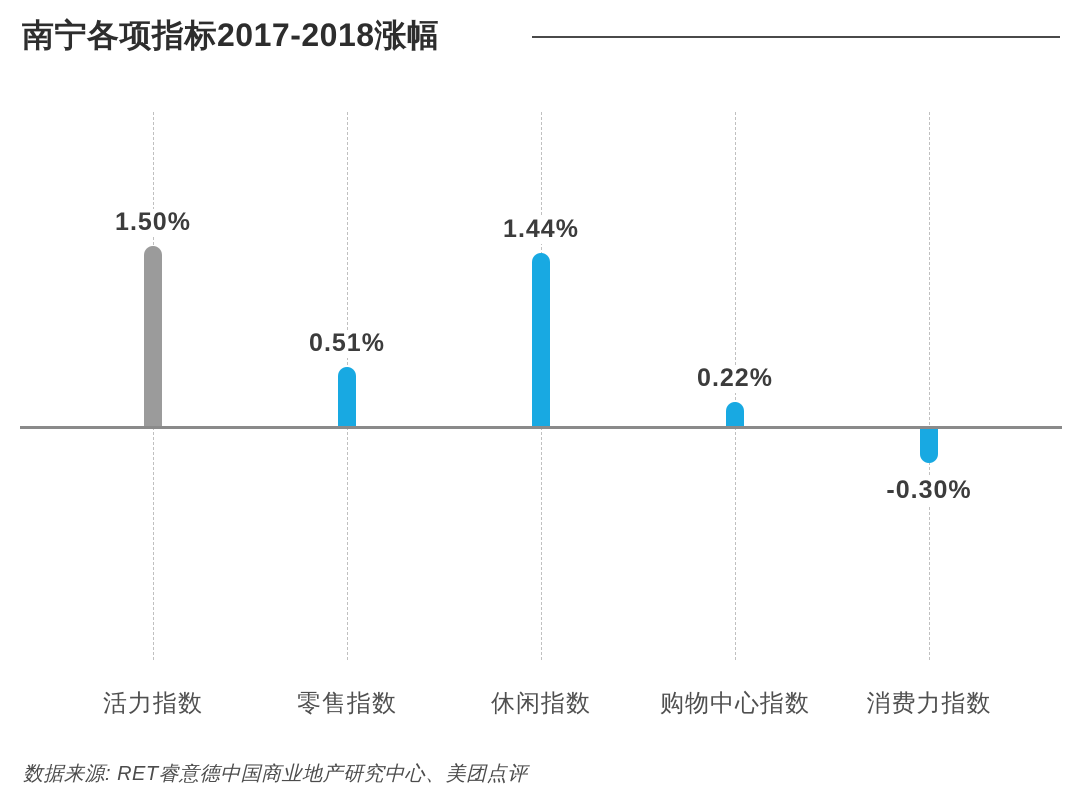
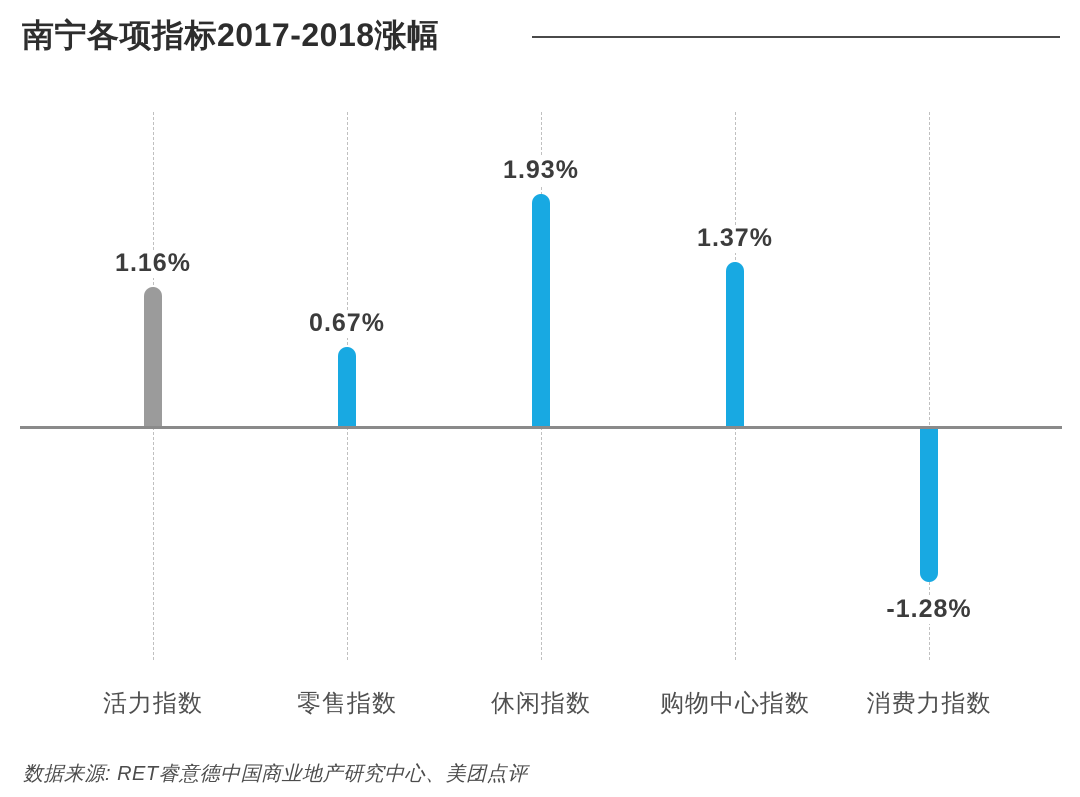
活力指数: 1.50% -> 1.16%
零售指数: 0.51% -> 0.67%
休闲指数: 1.44% -> 1.93%
购物中心指数: 0.22% -> 1.37%
消费力指数: -0.30% -> -1.28%
